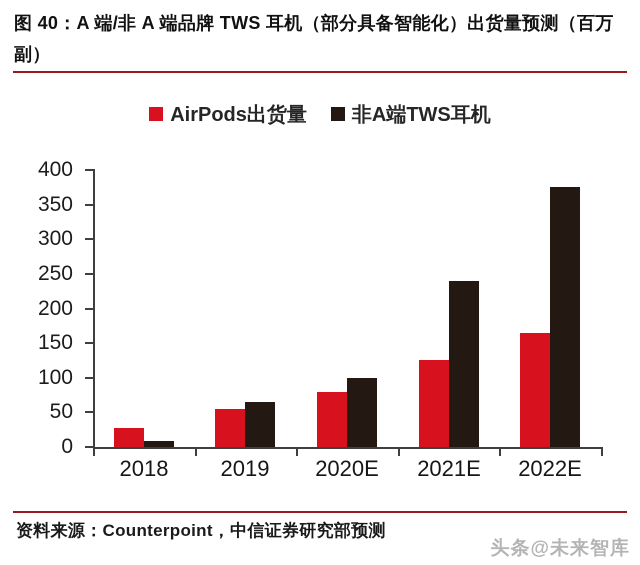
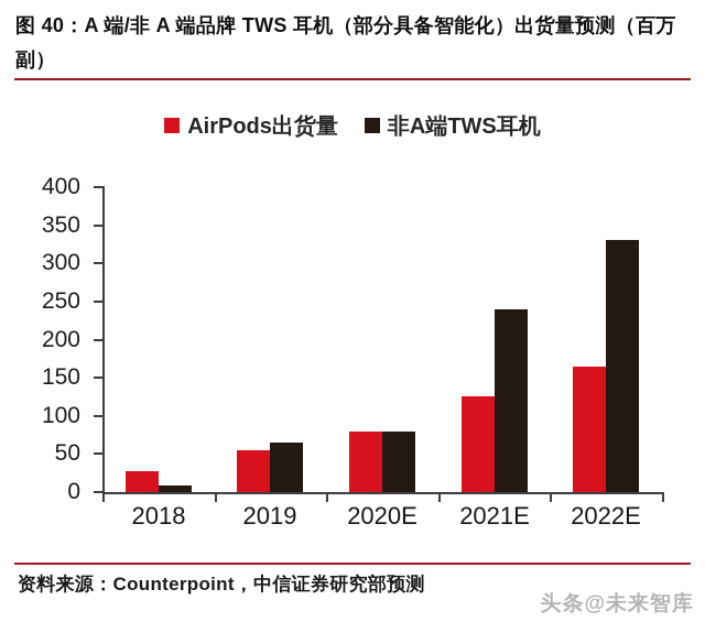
非A端TWS耳机/2020E: 100 -> 80
非A端TWS耳机/2022E: 380 -> 330
